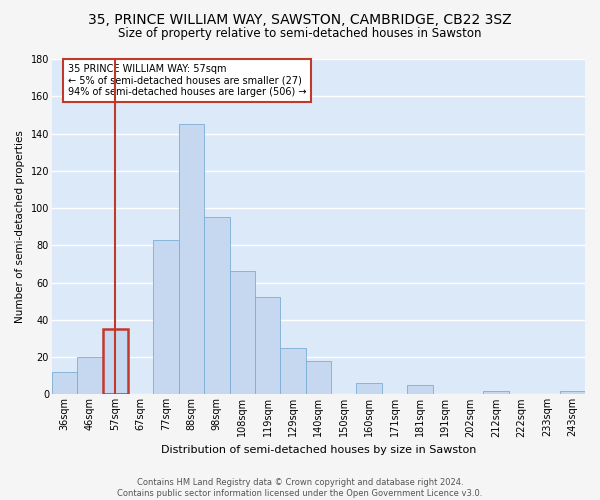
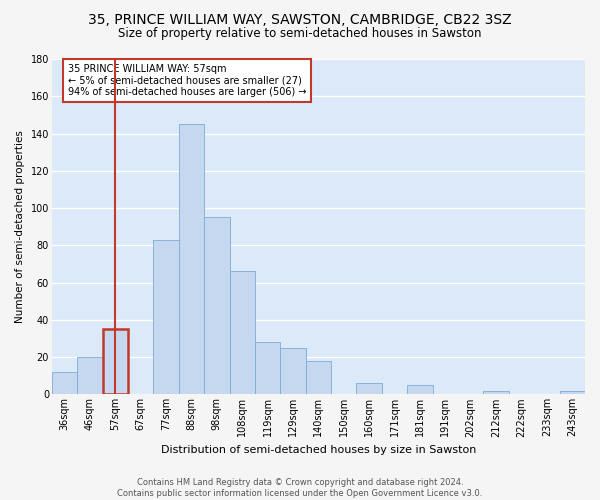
119sqm: 52 -> 28
